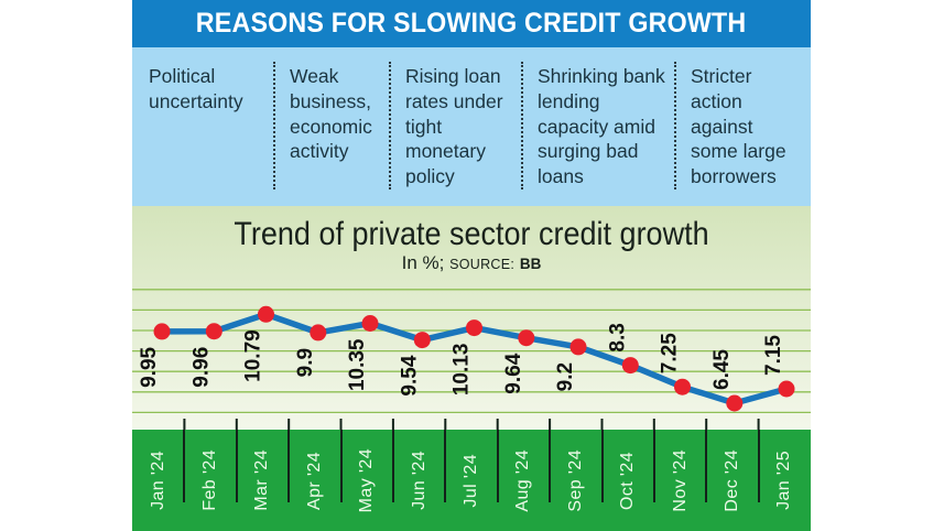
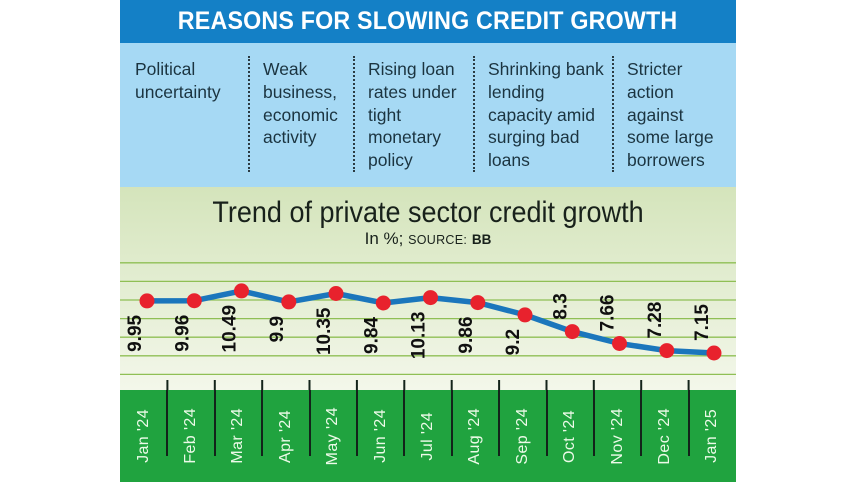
Mar '24: 10.79 -> 10.49
Jun '24: 9.54 -> 9.84
Aug '24: 9.64 -> 9.86
Nov '24: 7.25 -> 7.66
Dec '24: 6.45 -> 7.28
